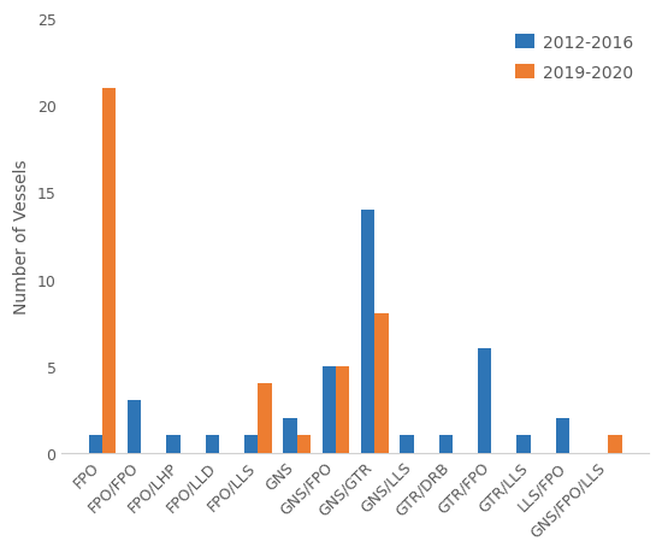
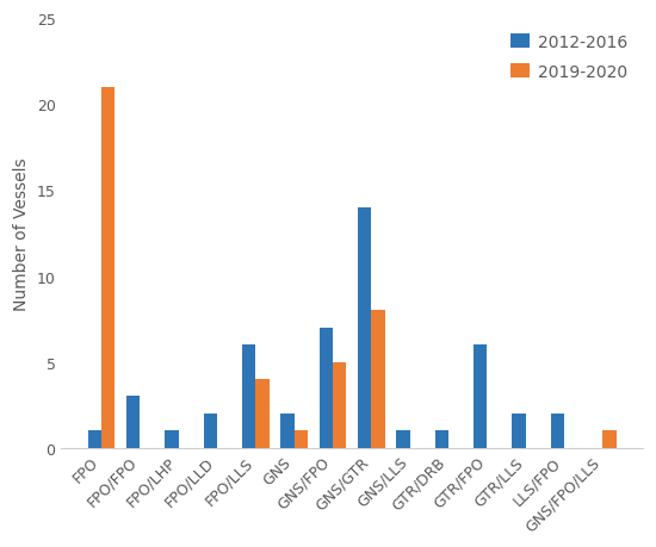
2012-2016/FPO/LLD: 1 -> 2
2012-2016/FPO/LLS: 1 -> 6
2012-2016/GNS/FPO: 5 -> 7
2012-2016/GTR/LLS: 1 -> 2
